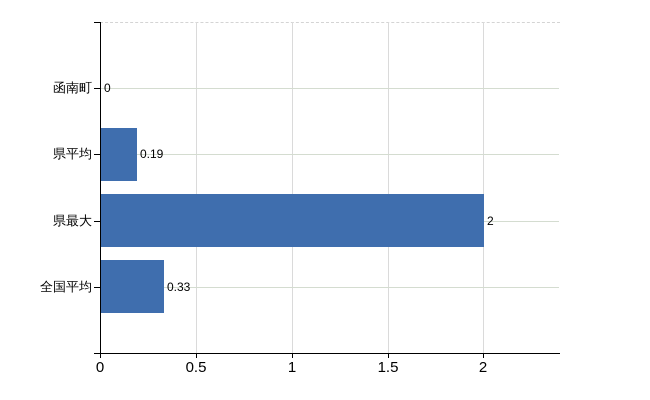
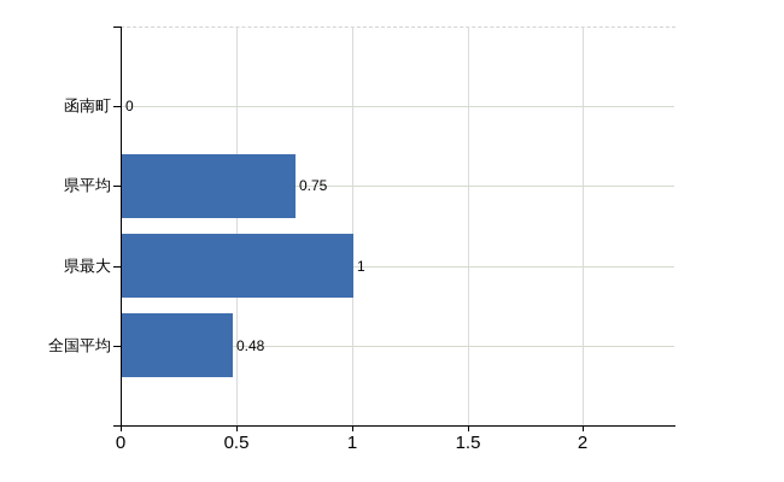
県平均: 0.19 -> 0.75
県最大: 2 -> 1
全国平均: 0.33 -> 0.48
